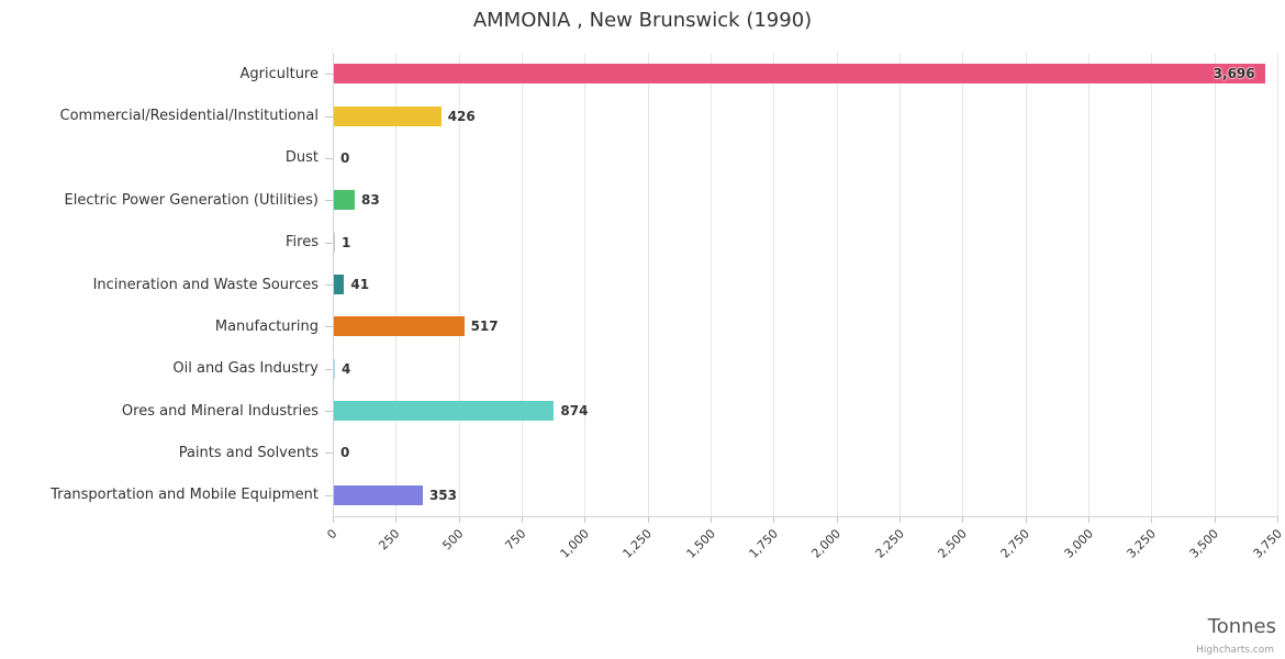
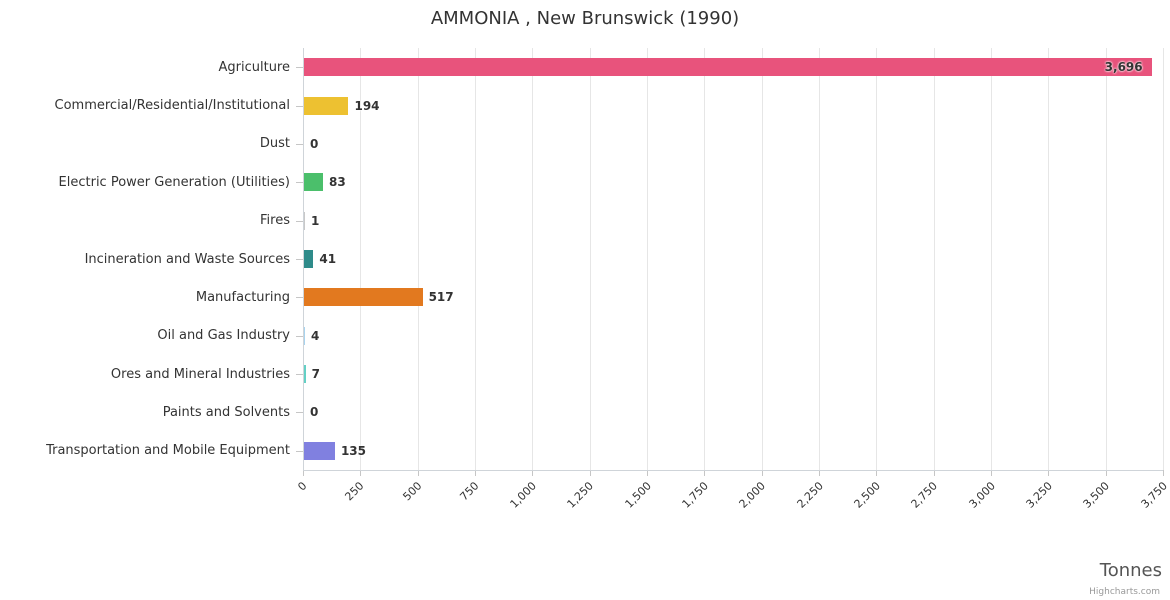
Commercial/Residential/Institutional: 426 -> 194
Ores and Mineral Industries: 874 -> 7
Transportation and Mobile Equipment: 353 -> 135
